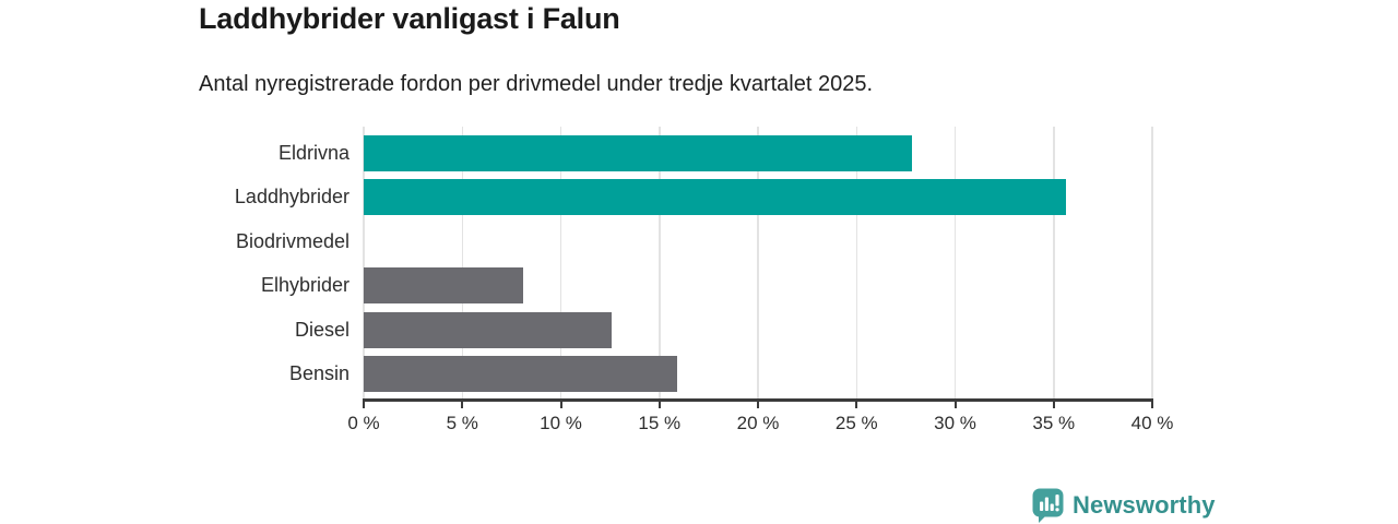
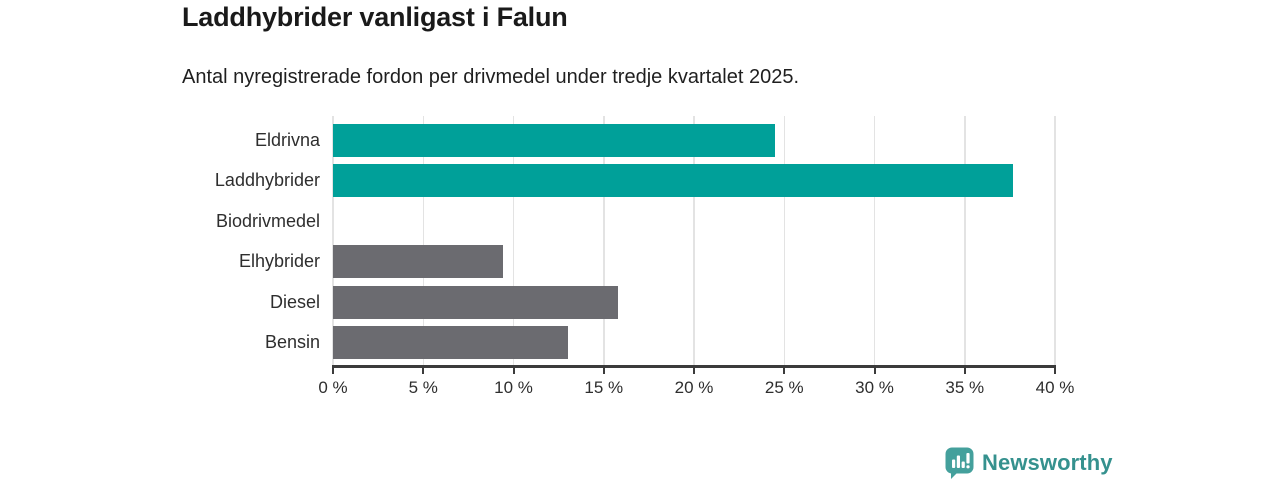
Eldrivna: 27.8% -> 24.5%
Laddhybrider: 35.6% -> 37.7%
Elhybrider: 8.1% -> 9.4%
Diesel: 12.6% -> 15.8%
Bensin: 15.9% -> 13.0%
